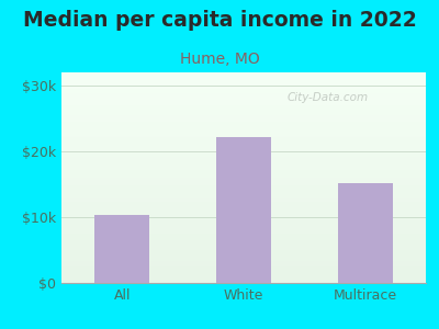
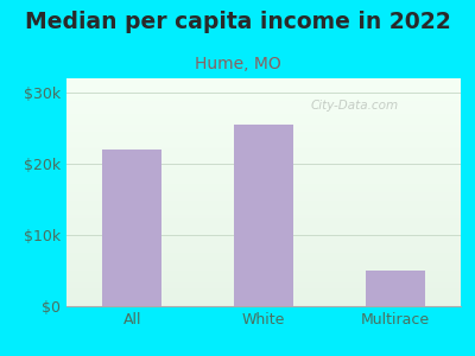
All: $10.4k -> $22.0k
White: $22.2k -> $25.5k
Multirace: $15.2k -> $5.0k
